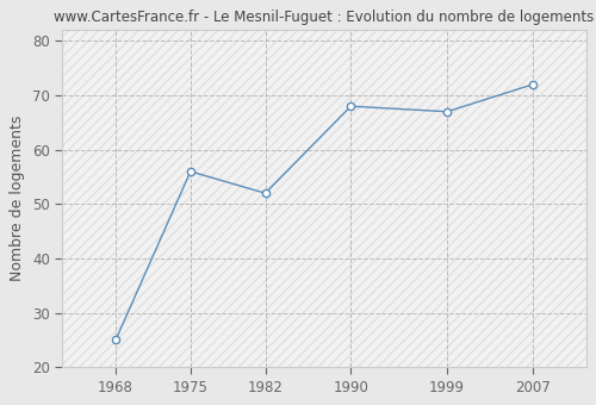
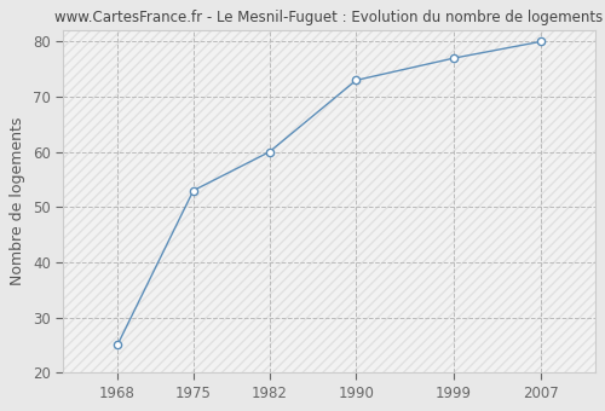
1975: 56 -> 53
1982: 52 -> 60
1990: 68 -> 73
1999: 67 -> 77
2007: 72 -> 80
